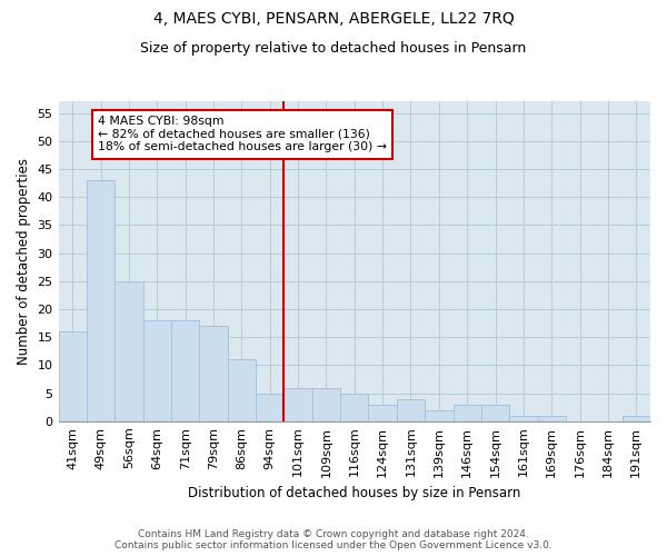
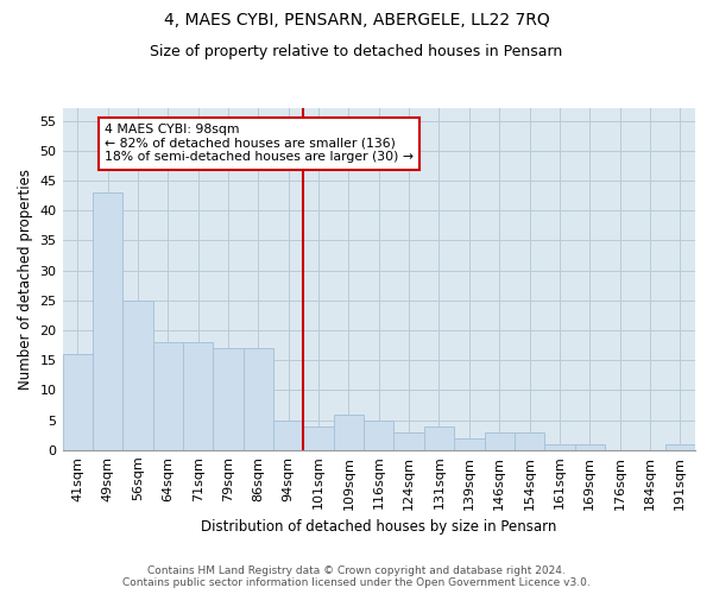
86sqm: 11 -> 17
101sqm: 6 -> 4
